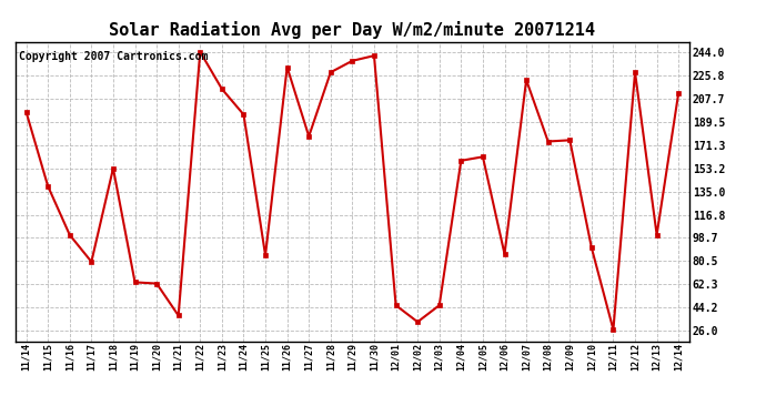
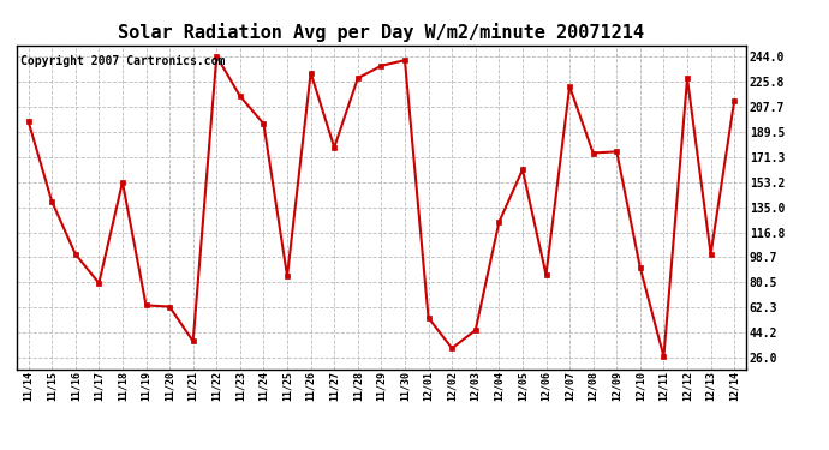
12/01: 46 -> 55
12/04: 159 -> 124
